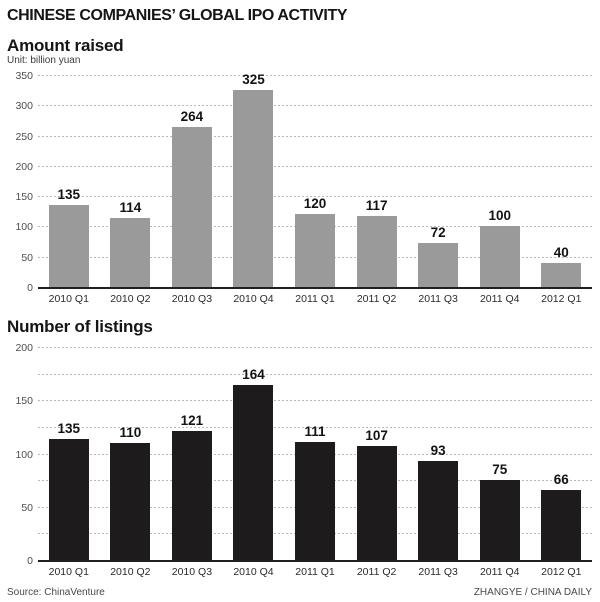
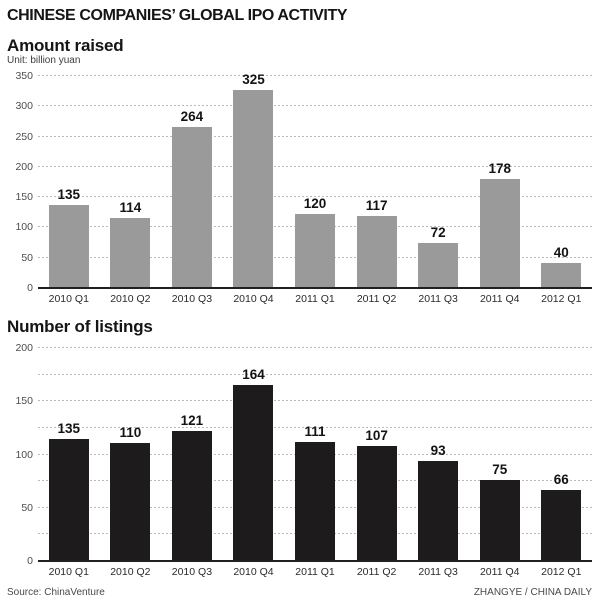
Amount raised/2011 Q4: 100 -> 178
